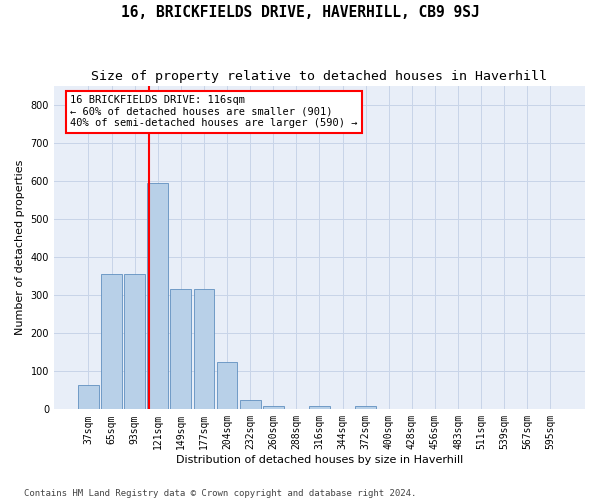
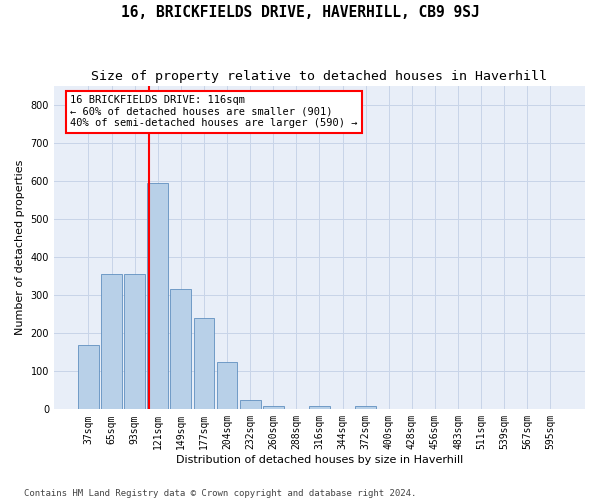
37sqm: 65 -> 170
177sqm: 315 -> 240
